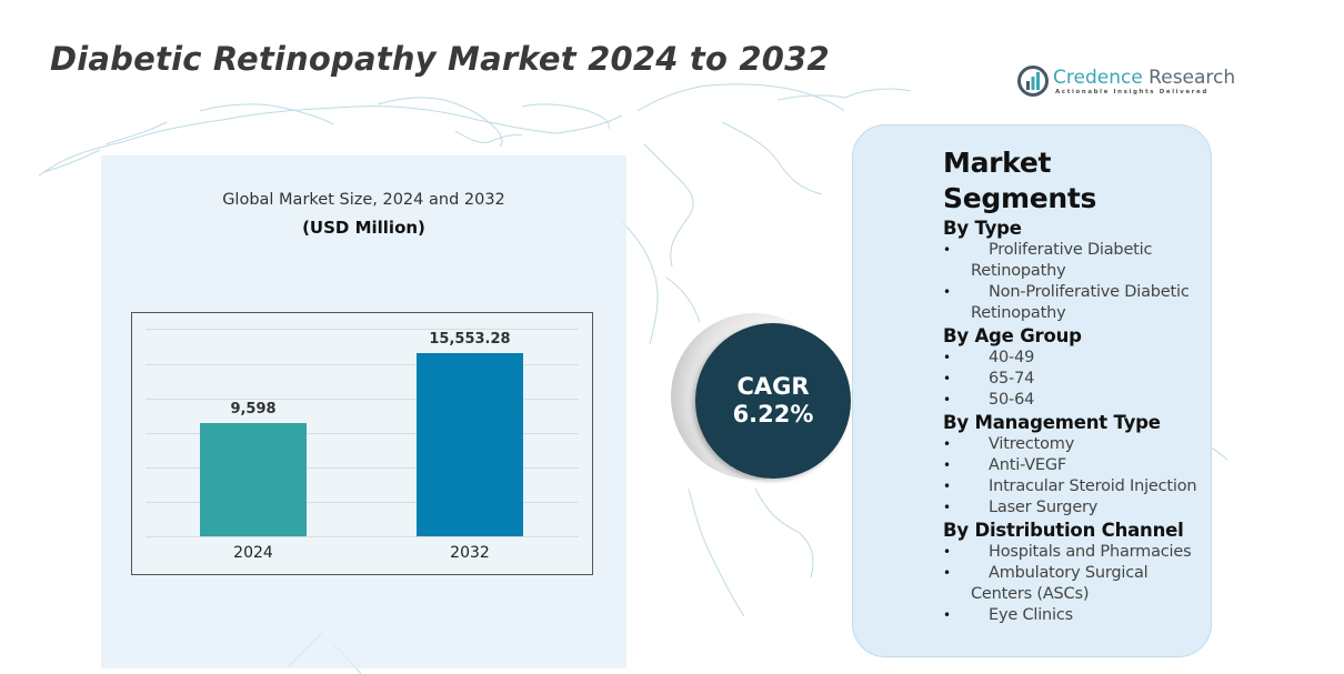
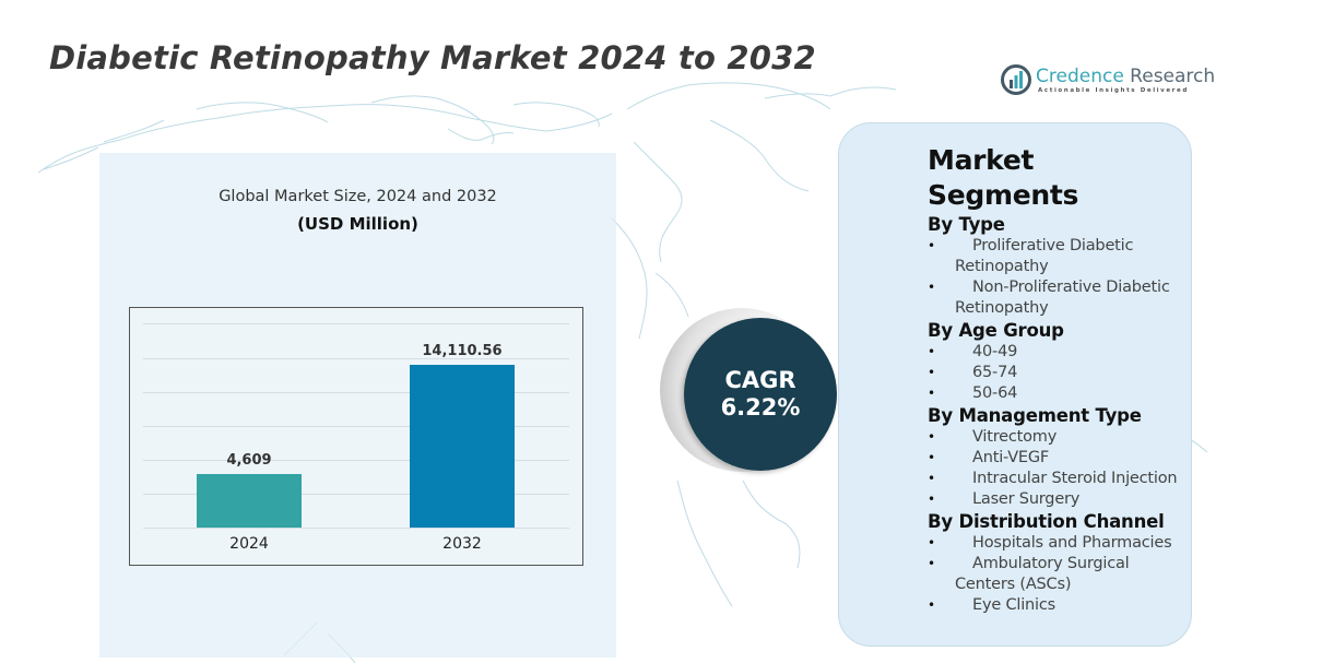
2024: 9,598 -> 4,609
2032: 15,553.28 -> 14,110.56
